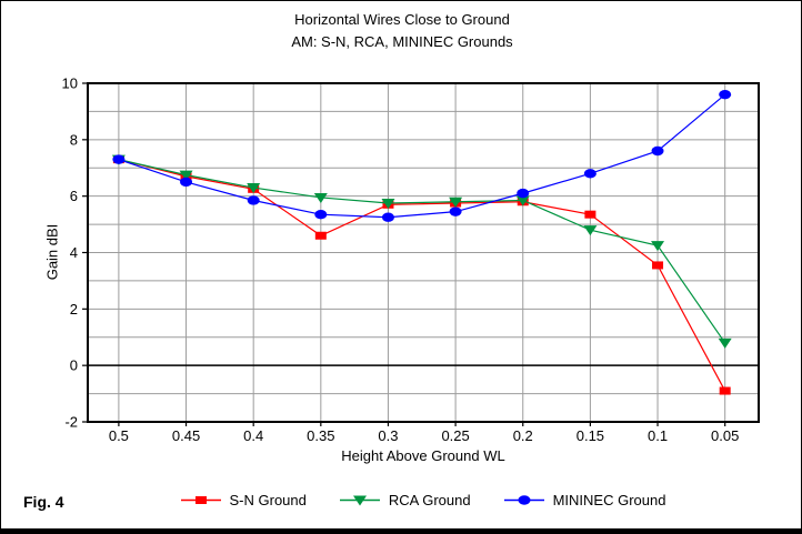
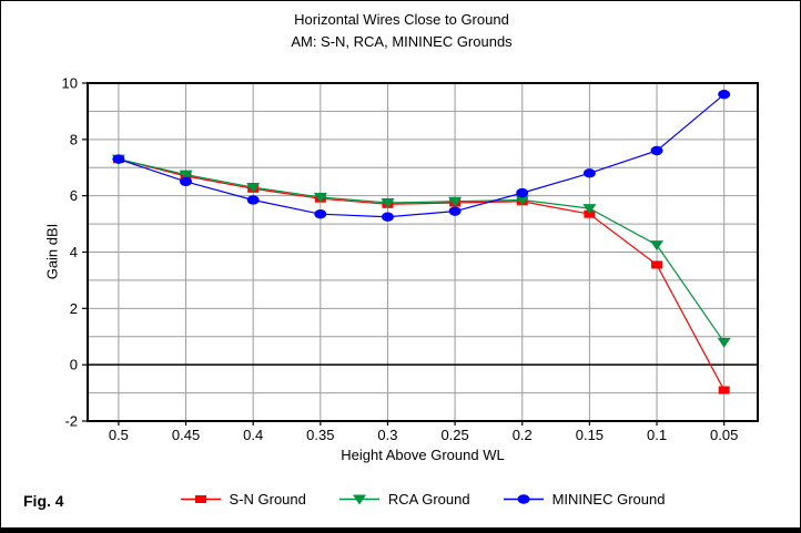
S-N Ground/0.35: 4.6 -> 5.9
RCA Ground/0.15: 4.8 -> 5.5
